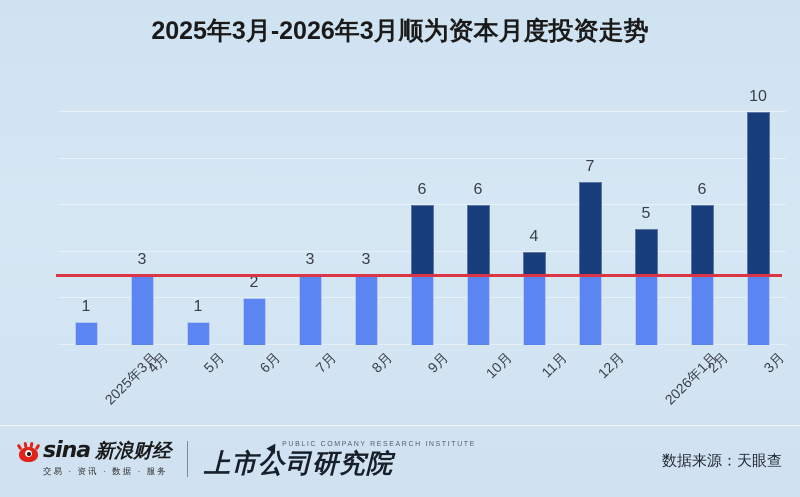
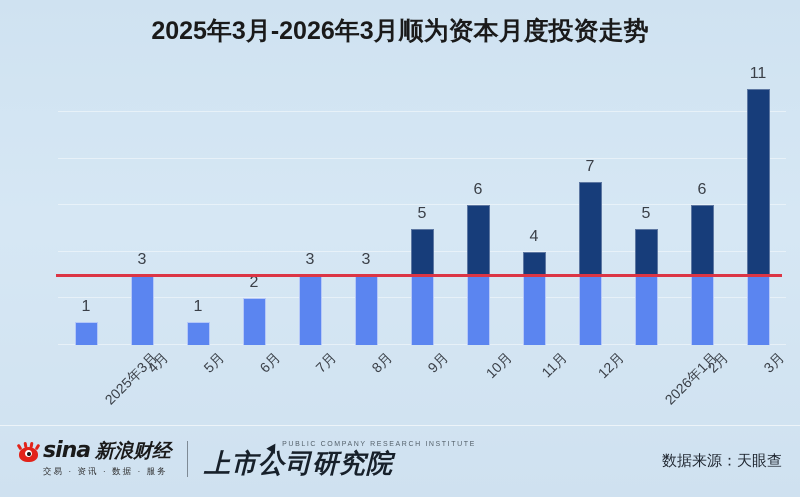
9月: 6 -> 5
3月: 10 -> 11
